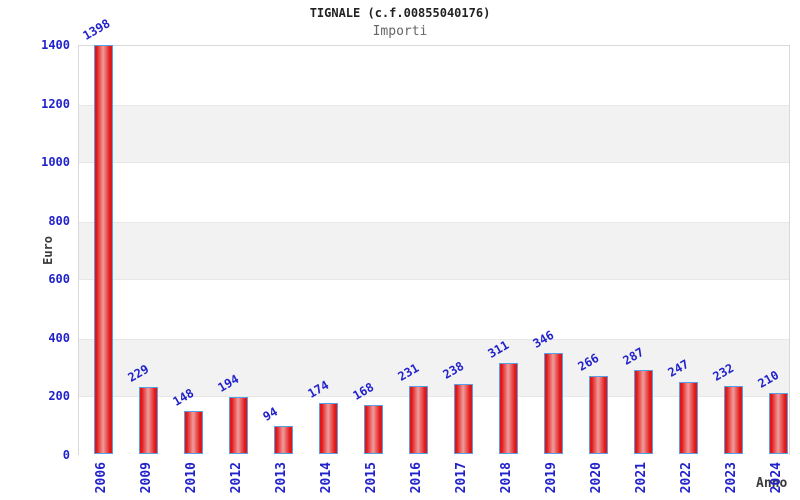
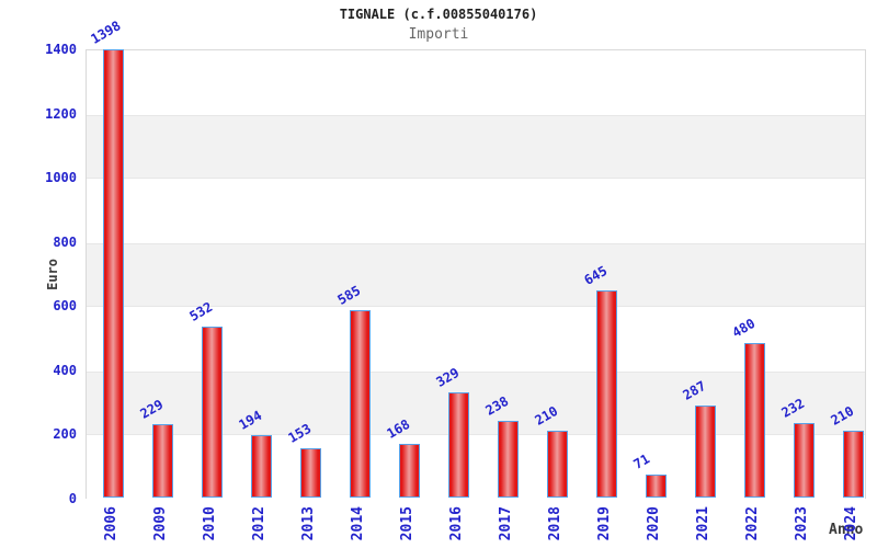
2010: 148 -> 532
2013: 94 -> 153
2014: 174 -> 585
2016: 231 -> 329
2018: 311 -> 210
2019: 346 -> 645
2020: 266 -> 71
2022: 247 -> 480
